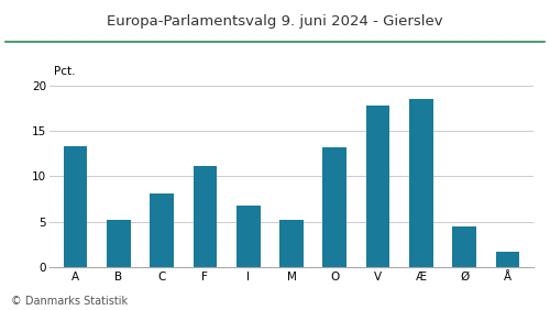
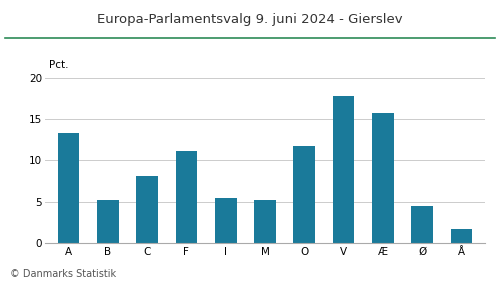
I: 6.8 -> 5.4
O: 13.2 -> 11.8
Æ: 18.6 -> 15.8
